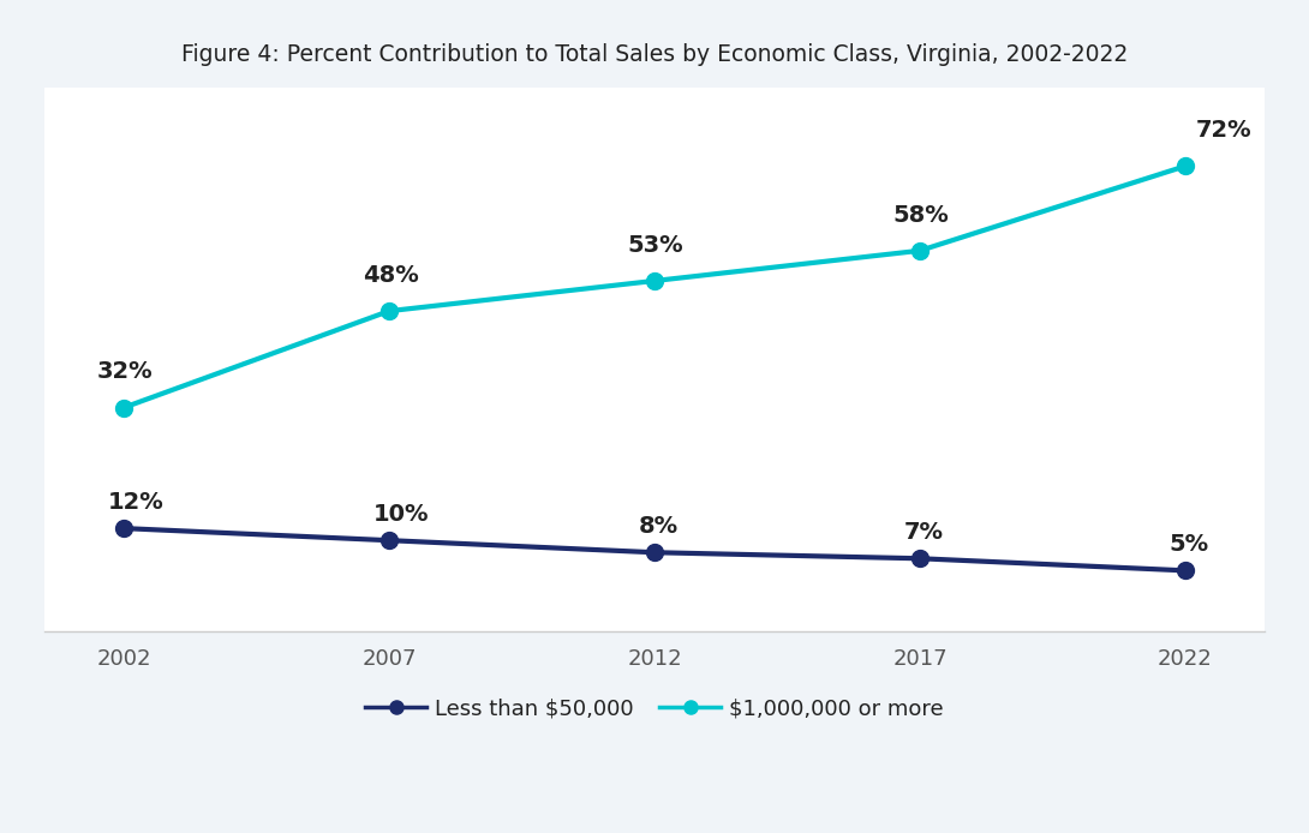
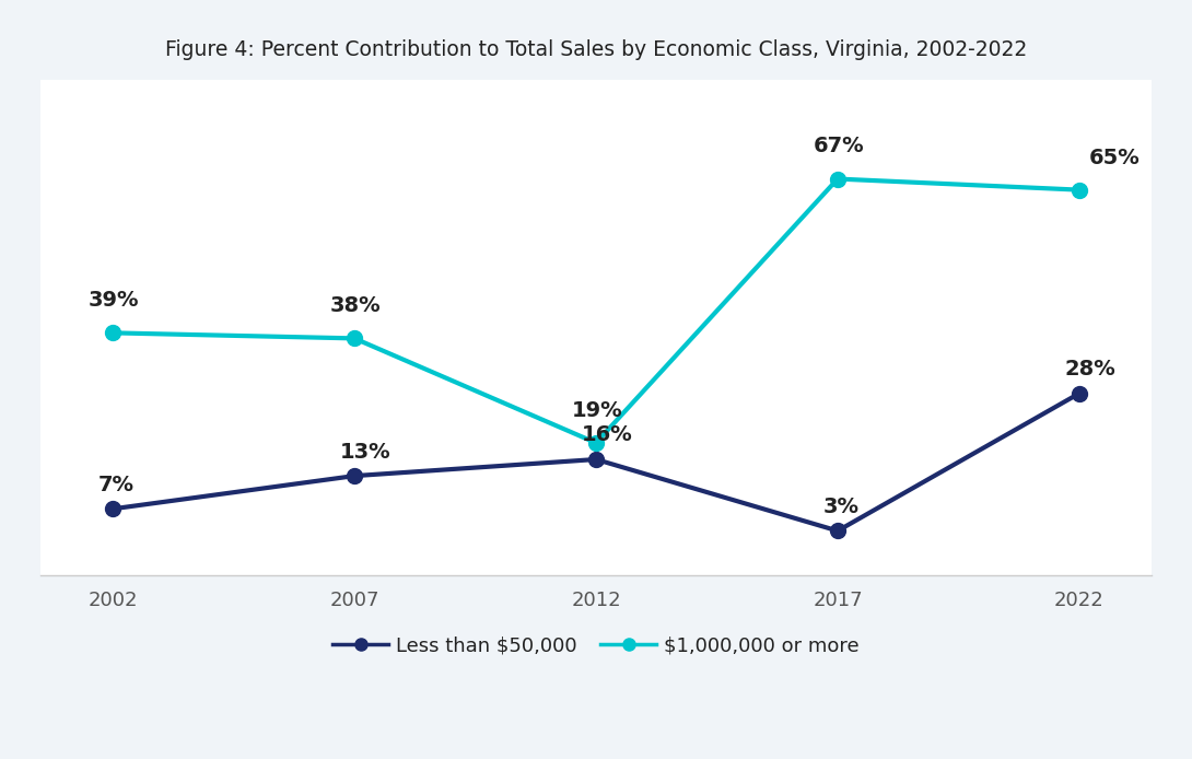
Less than $50,000/2002: 12% -> 7%
$1,000,000 or more/2002: 32% -> 39%
Less than $50,000/2007: 10% -> 13%
$1,000,000 or more/2007: 48% -> 38%
Less than $50,000/2012: 8% -> 16%
$1,000,000 or more/2012: 53% -> 19%
Less than $50,000/2017: 7% -> 3%
$1,000,000 or more/2017: 58% -> 67%
Less than $50,000/2022: 5% -> 28%
$1,000,000 or more/2022: 72% -> 65%
